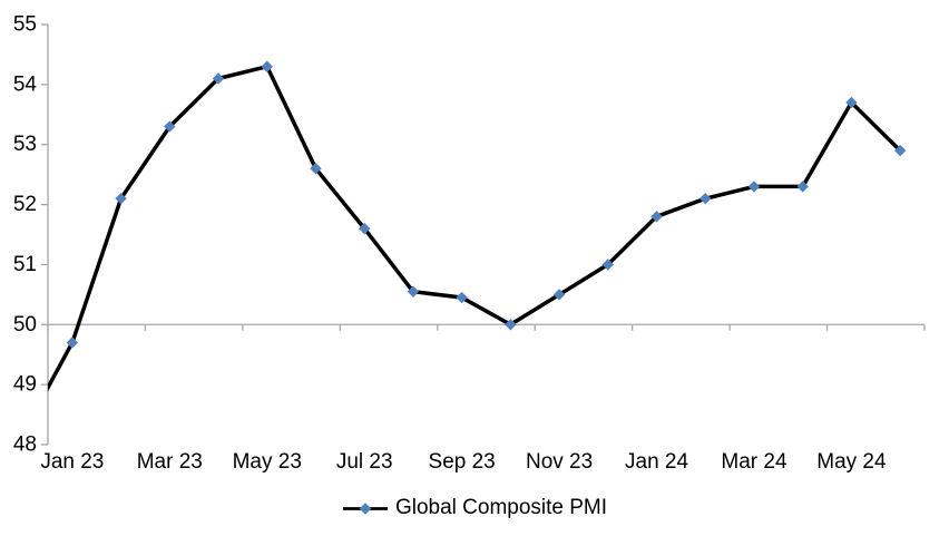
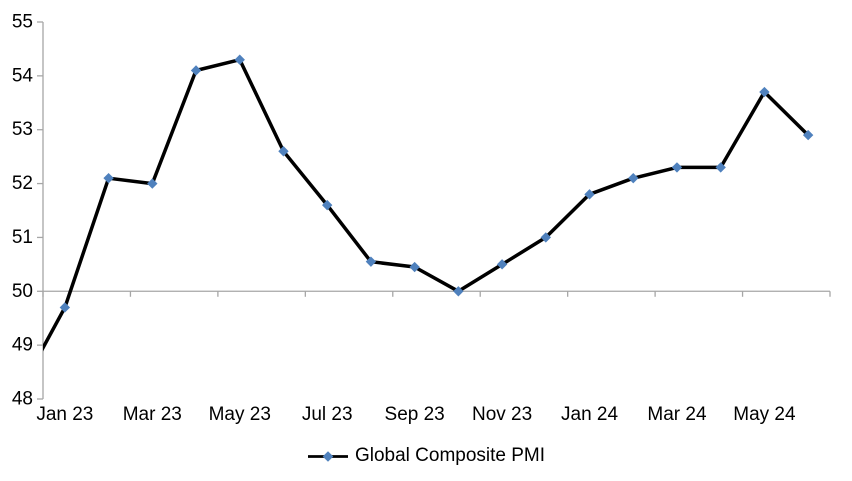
Mar 23: 53.3 -> 52.0
